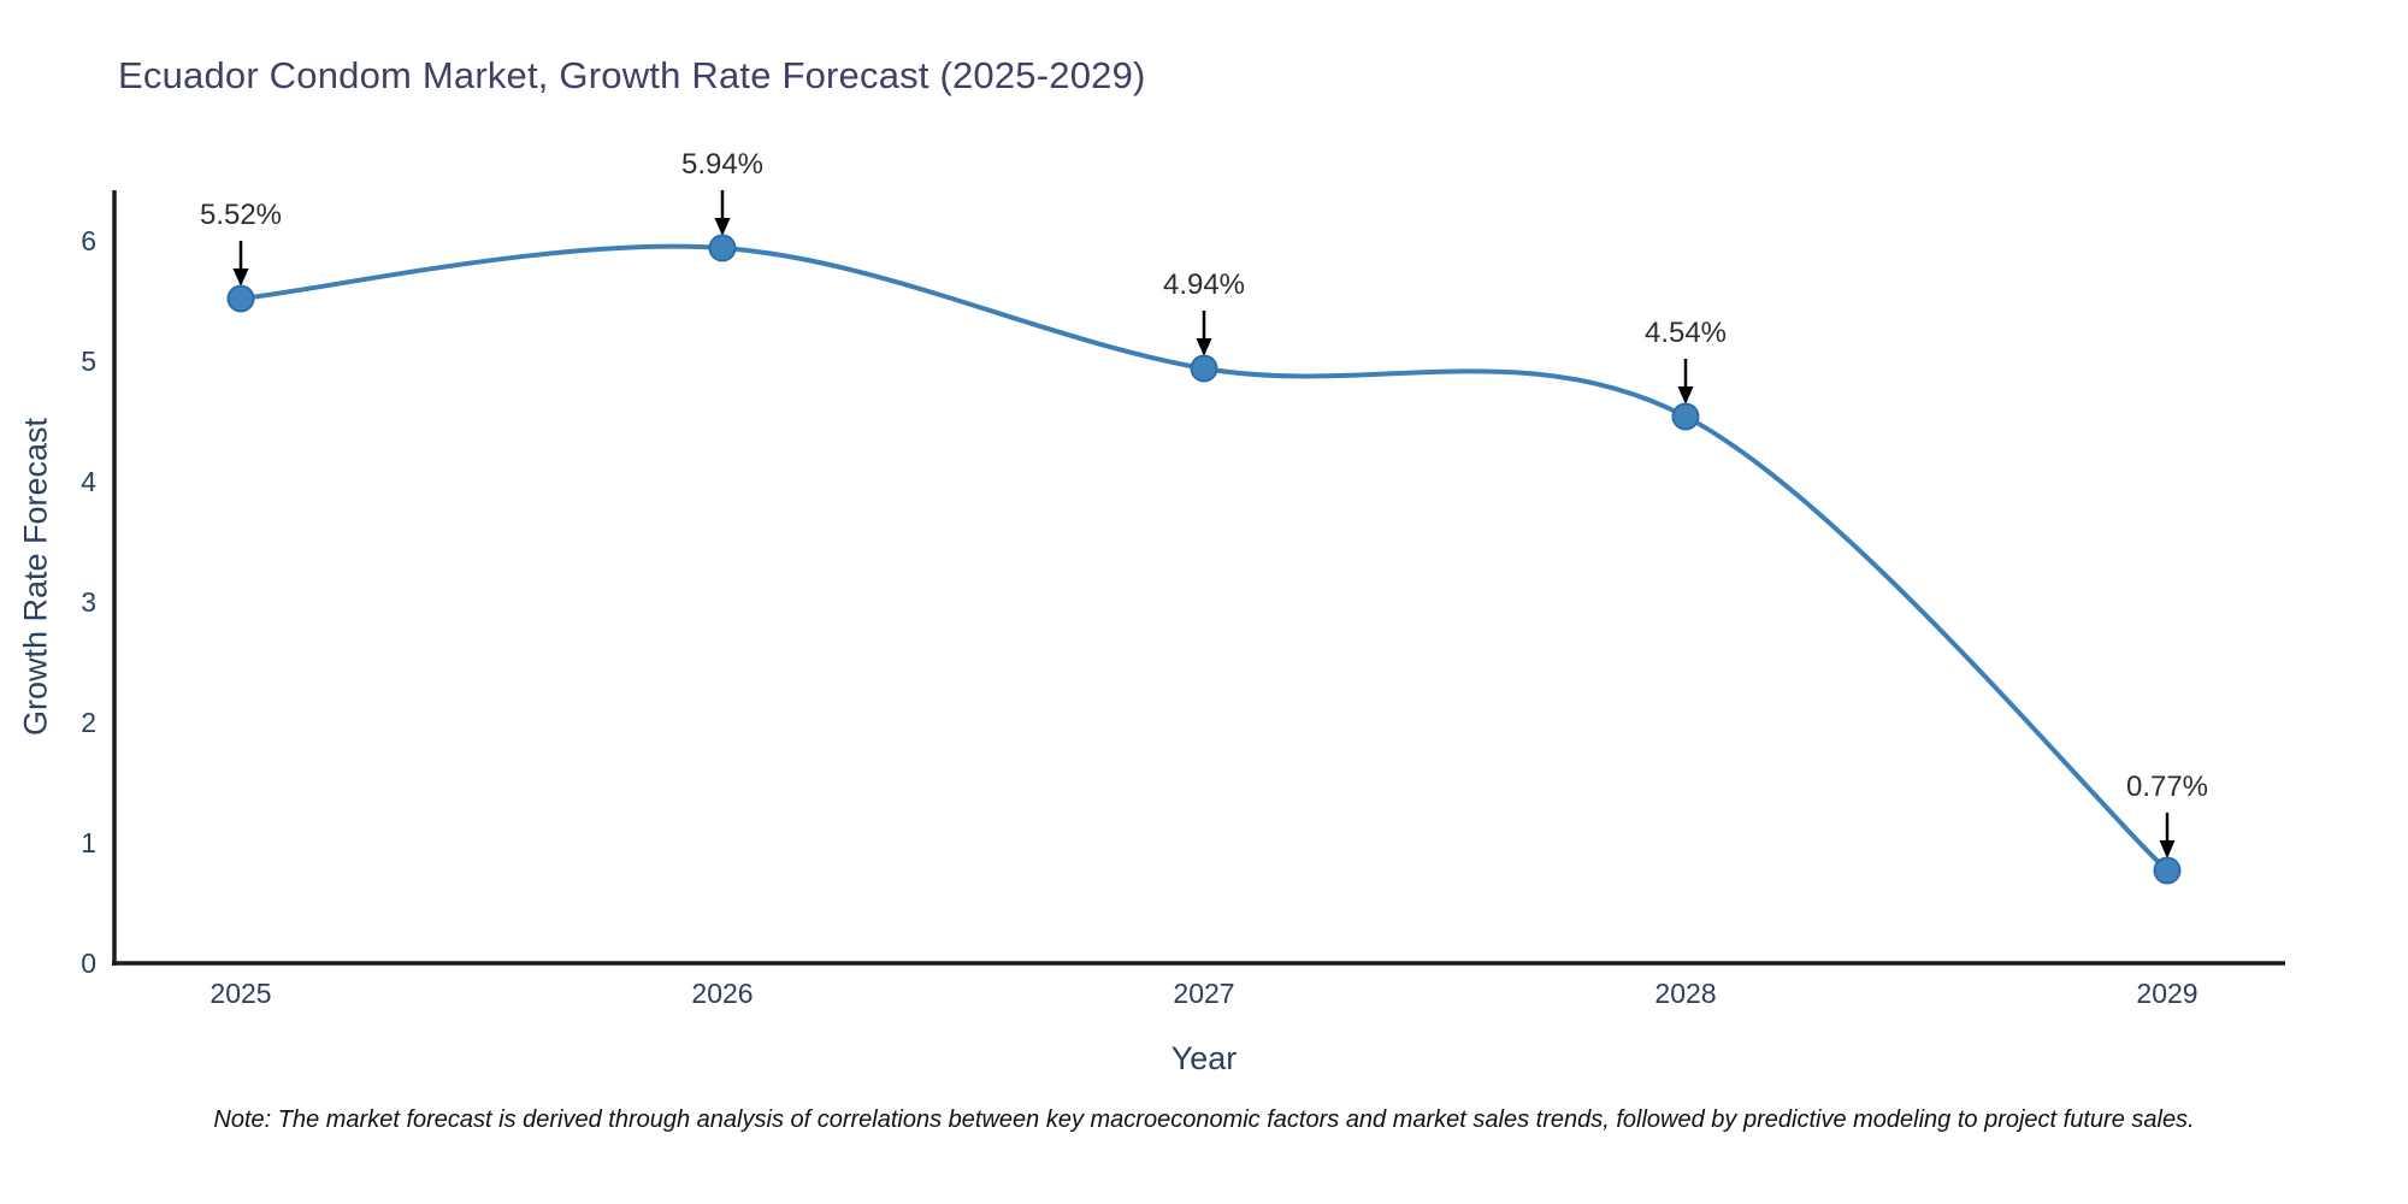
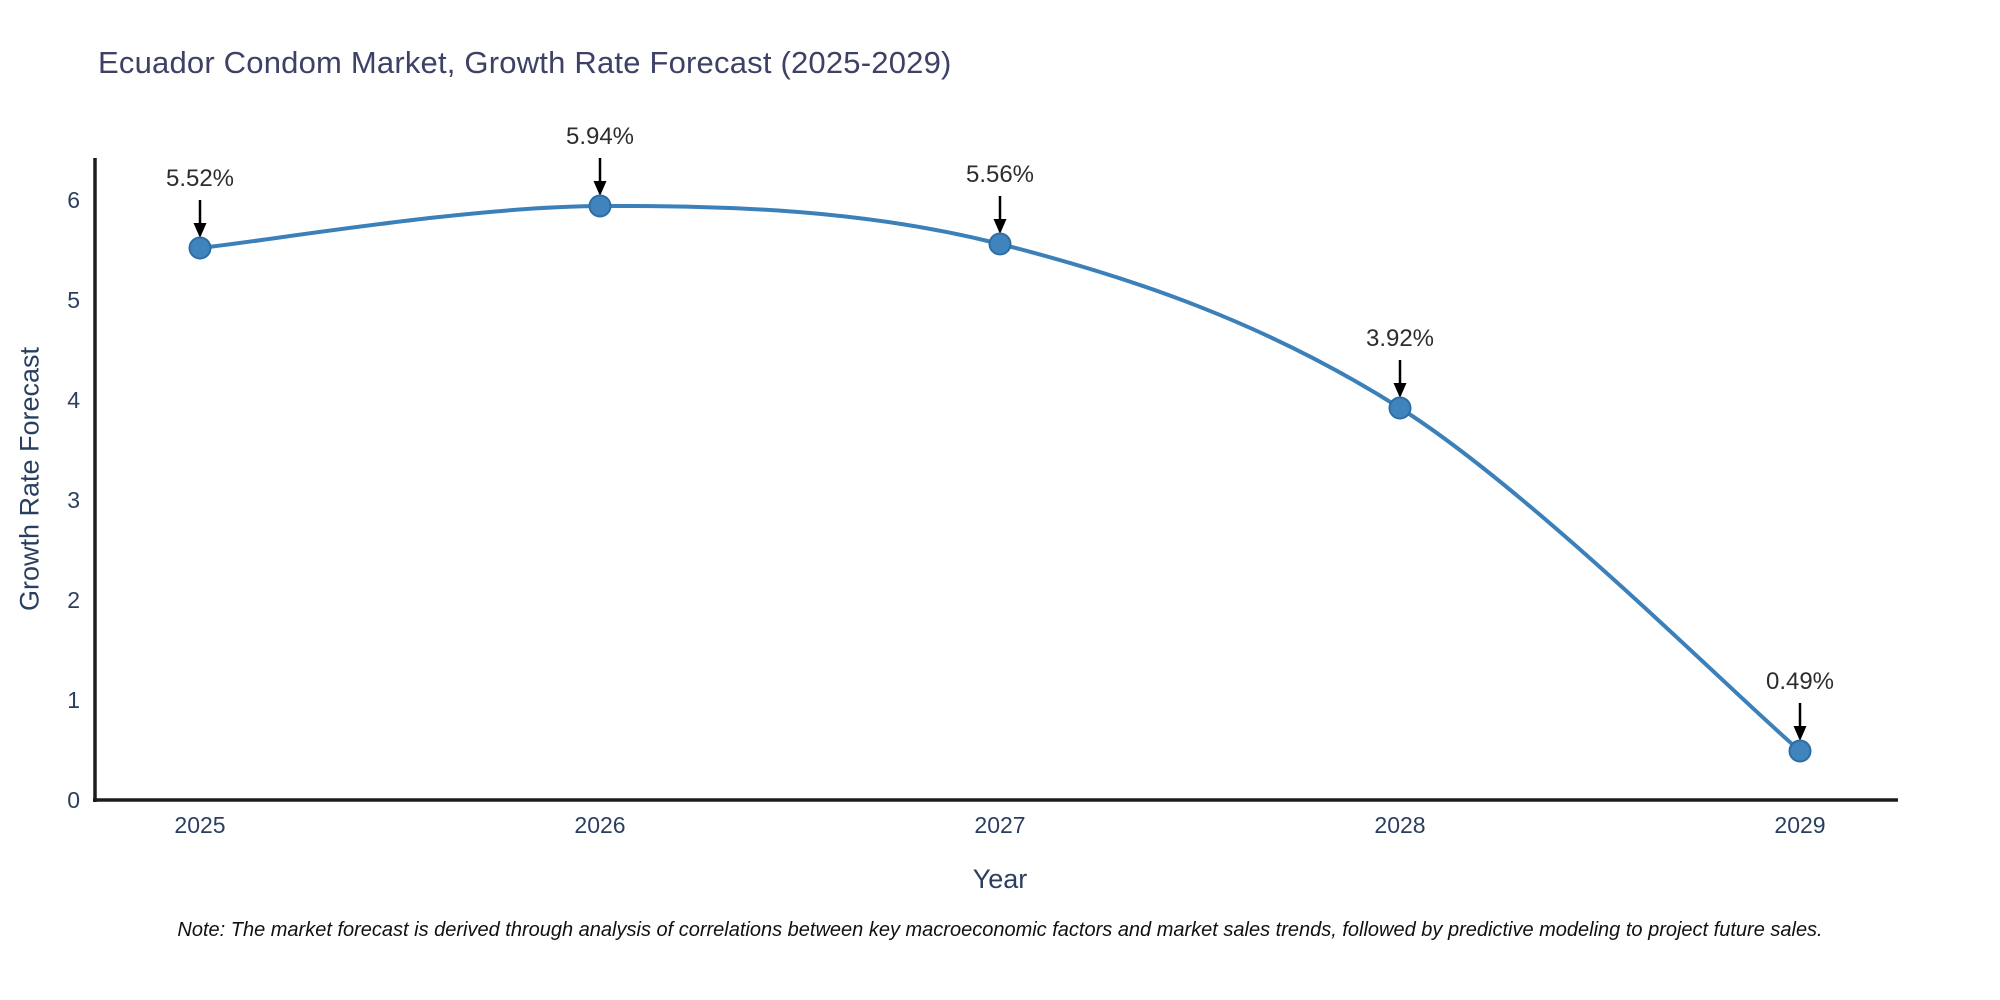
2027: 4.94% -> 5.56%
2028: 4.54% -> 3.92%
2029: 0.77% -> 0.49%
